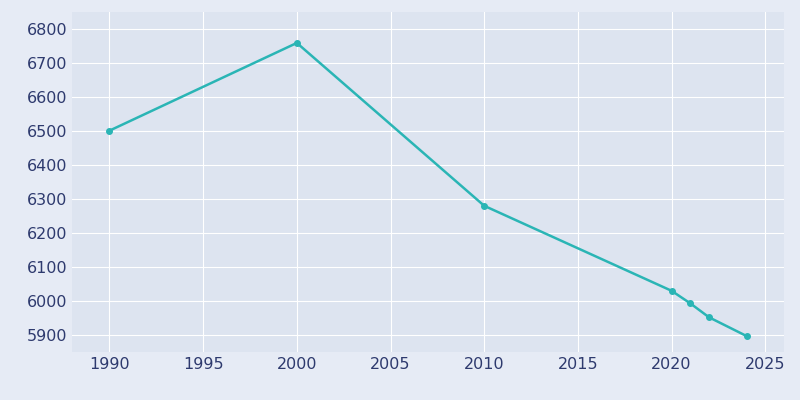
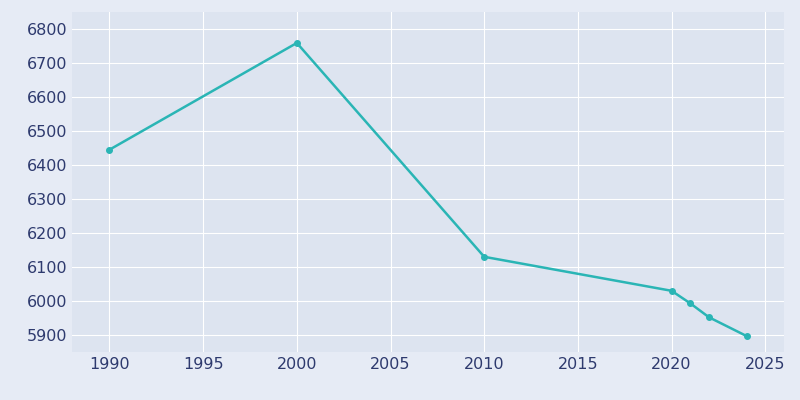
1990: 6501 -> 6445
2010: 6280 -> 6130
